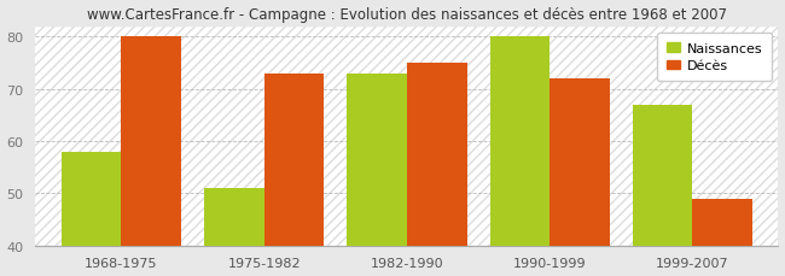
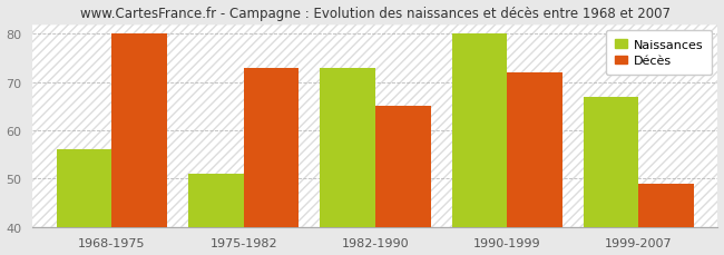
Naissances/1968-1975: 58 -> 56
Décès/1982-1990: 75 -> 65
